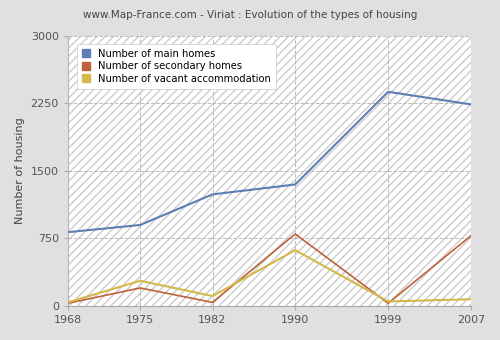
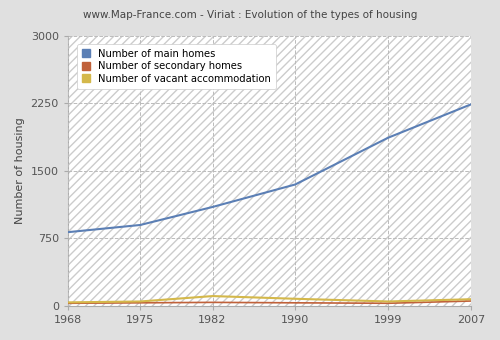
Number of secondary homes/1975: 200 -> 40
Number of vacant accommodation/1975: 280 -> 50
Number of main homes/1982: 1240 -> 1100
Number of secondary homes/1990: 800 -> 40
Number of vacant accommodation/1990: 620 -> 80
Number of main homes/1999: 2380 -> 1870
Number of secondary homes/2007: 780 -> 60
